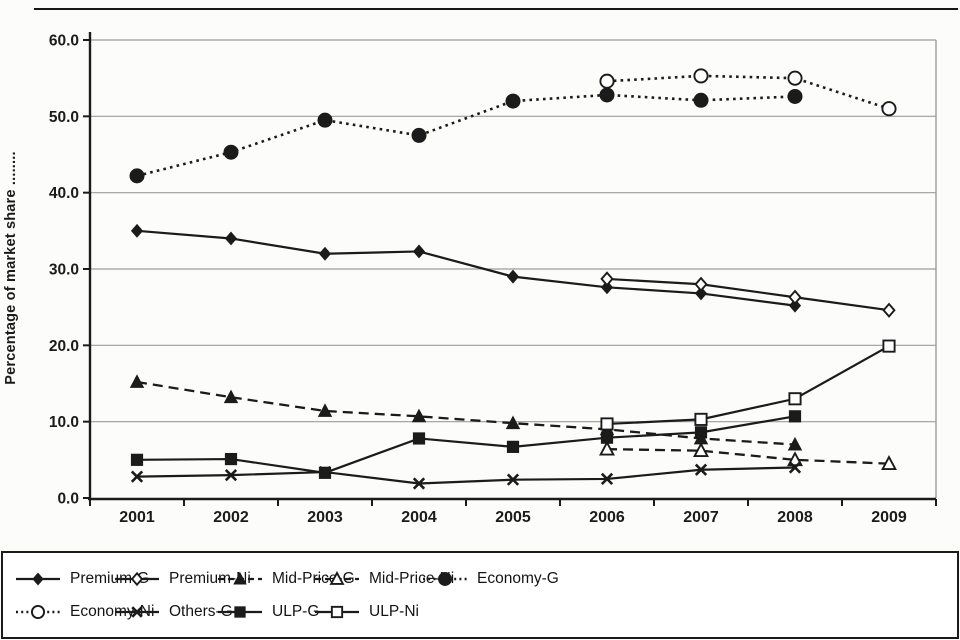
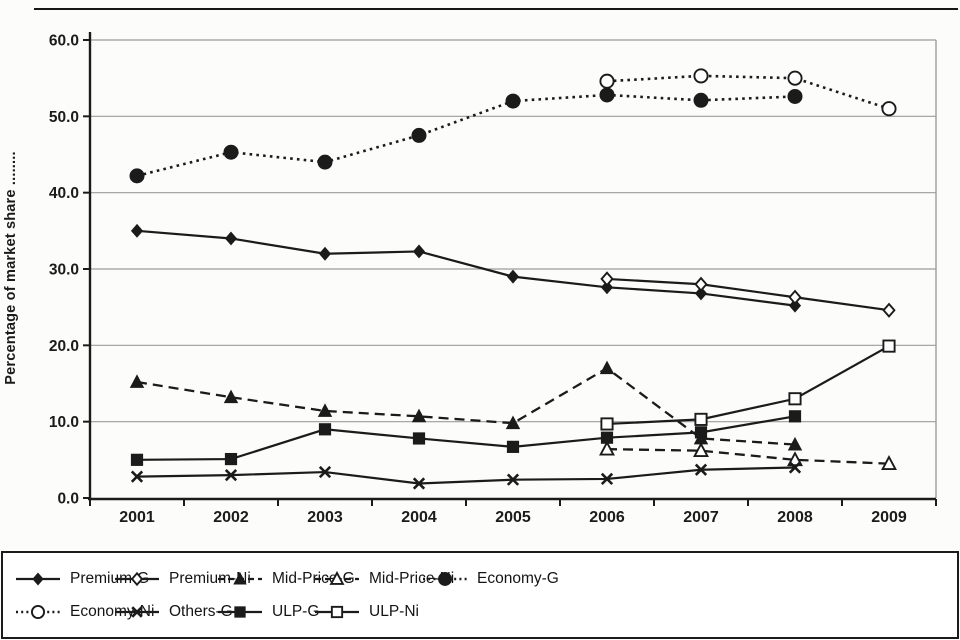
Economy-G/2003: 50 -> 44
ULP-G/2003: 3 -> 9
Mid-Price-G/2006: 9 -> 17
